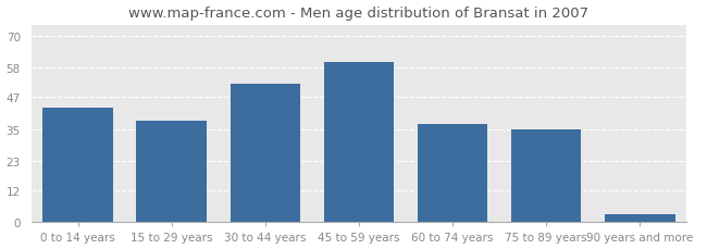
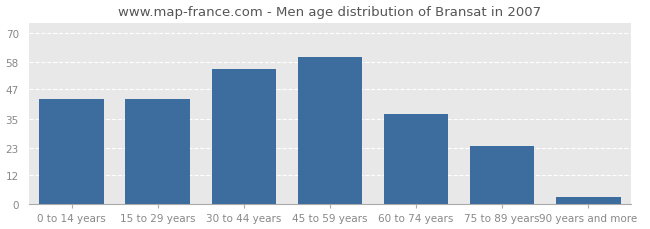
15 to 29 years: 38 -> 43
30 to 44 years: 52 -> 55
75 to 89 years: 35 -> 24
